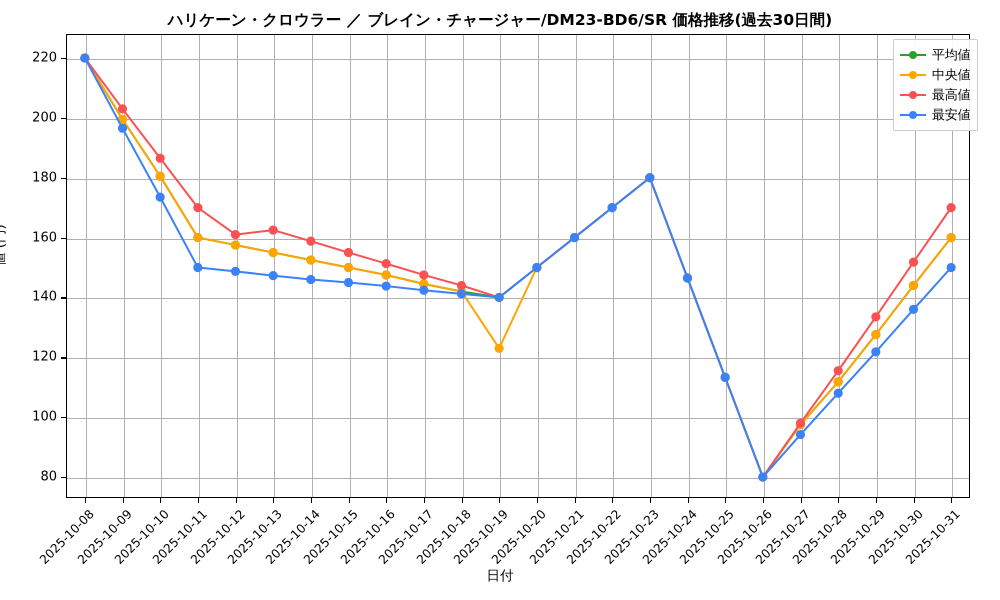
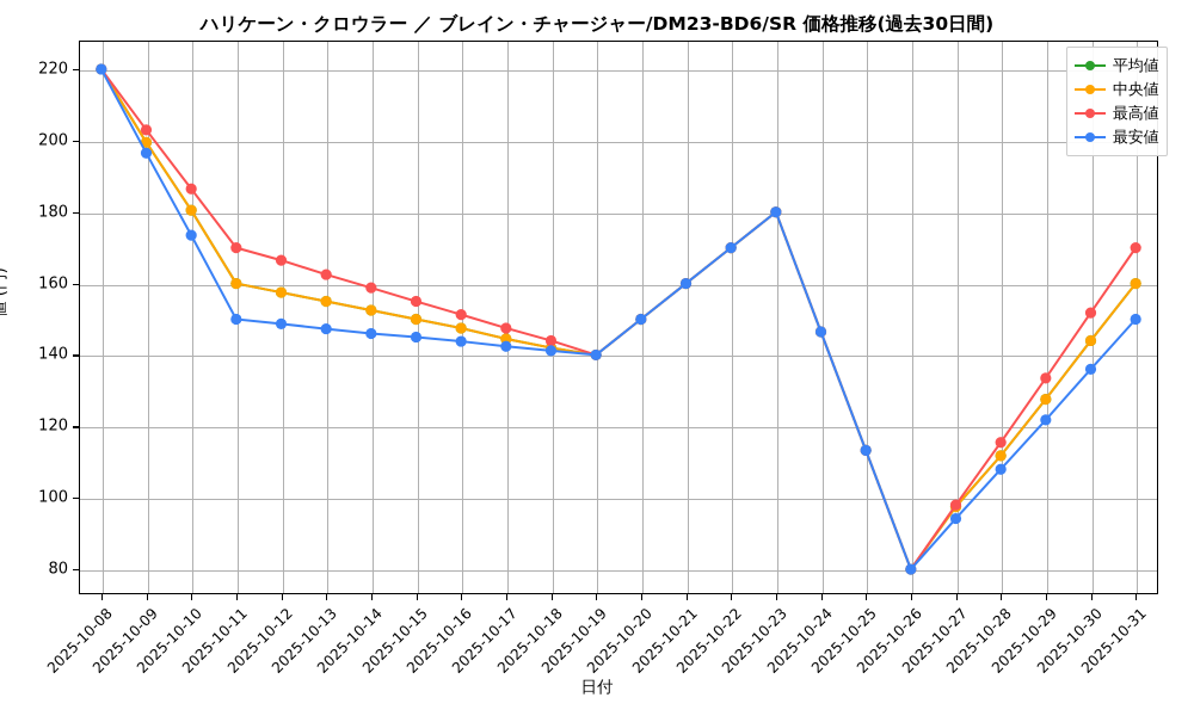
最高値/2025-10-12: 161 -> 166
中央値/2025-10-19: 123 -> 140
